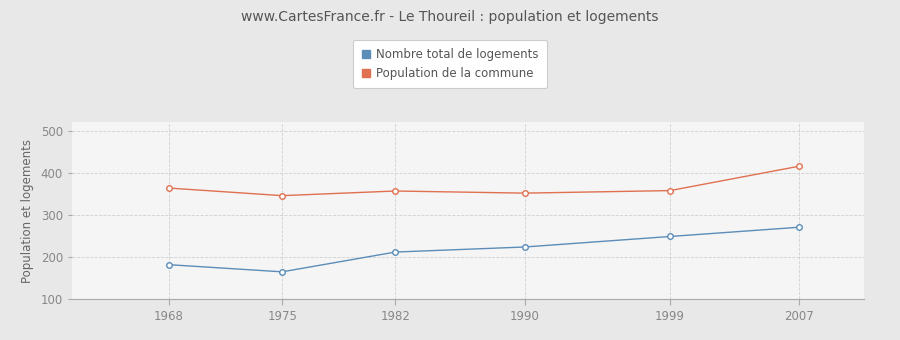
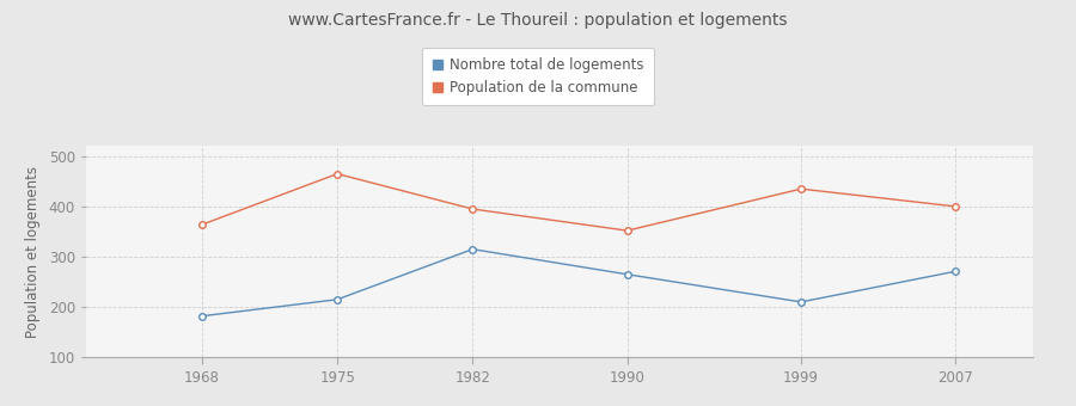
Nombre total de logements/1975: 165 -> 215
Population de la commune/1975: 346 -> 465
Nombre total de logements/1982: 212 -> 315
Population de la commune/1982: 357 -> 395
Nombre total de logements/1990: 224 -> 265
Nombre total de logements/1999: 249 -> 210
Population de la commune/1999: 358 -> 435
Population de la commune/2007: 416 -> 400
